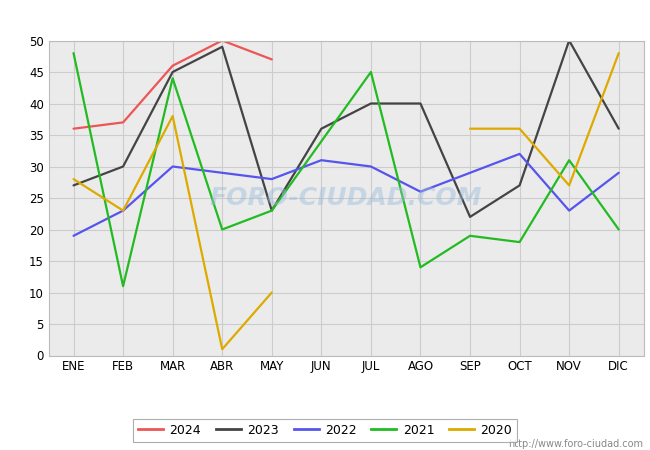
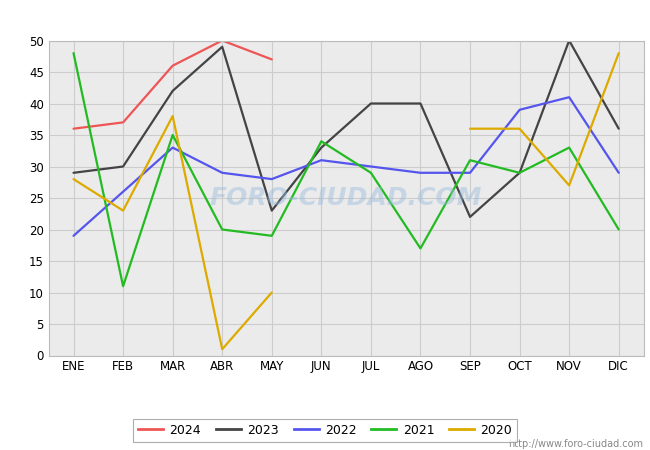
2023/ENE: 27 -> 29
2022/FEB: 23 -> 26
2023/MAR: 45 -> 42
2022/MAR: 30 -> 33
2021/MAR: 44 -> 35
2021/MAY: 23 -> 19
2023/JUN: 36 -> 33
2021/JUL: 45 -> 29
2022/AGO: 26 -> 29
2021/AGO: 14 -> 17
2021/SEP: 19 -> 31
2023/OCT: 27 -> 29
2022/OCT: 32 -> 39
2021/OCT: 18 -> 29
2022/NOV: 23 -> 41
2021/NOV: 31 -> 33
